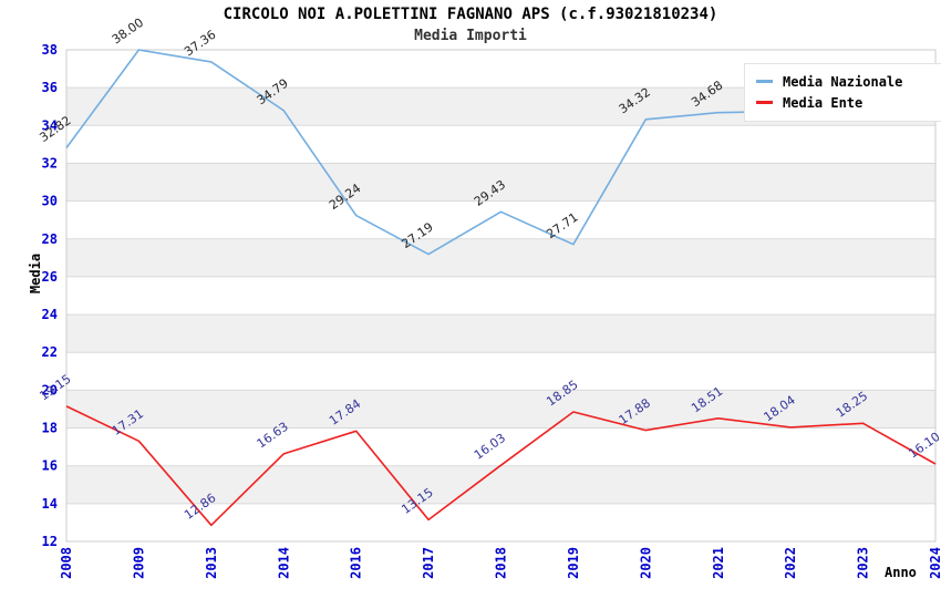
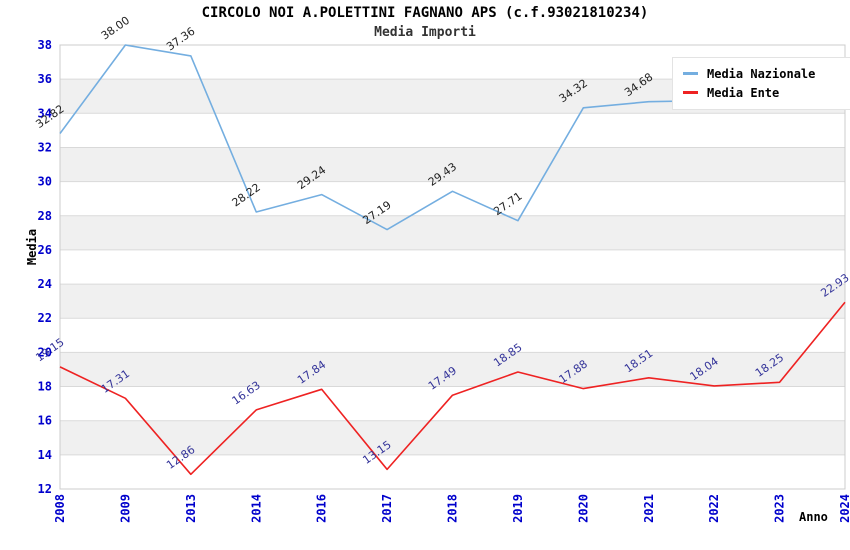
Media Nazionale/2014: 34.79 -> 28.22
Media Ente/2018: 16.03 -> 17.49
Media Ente/2024: 16.10 -> 22.93
